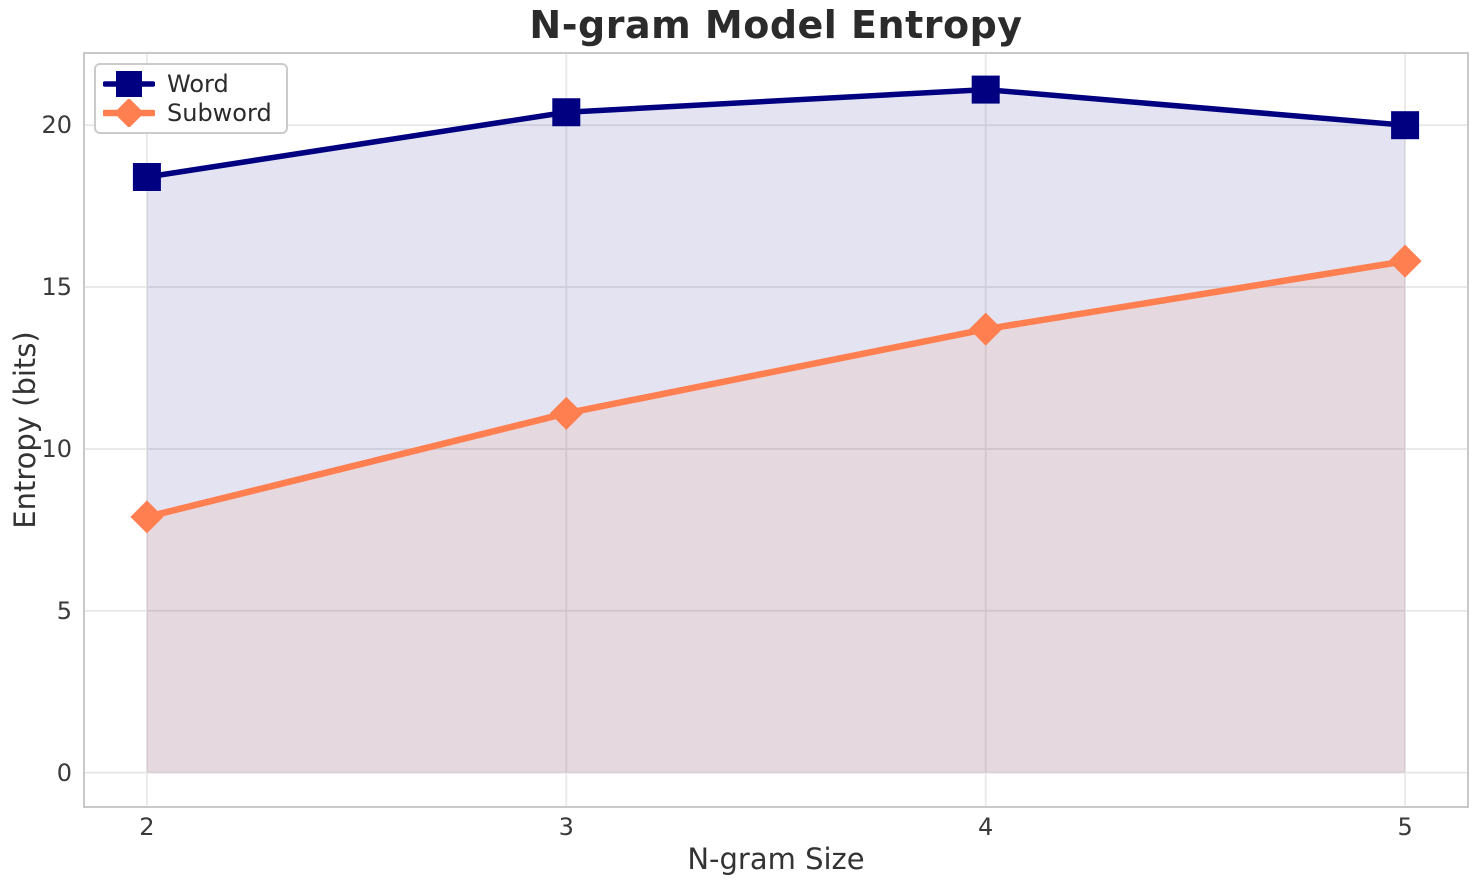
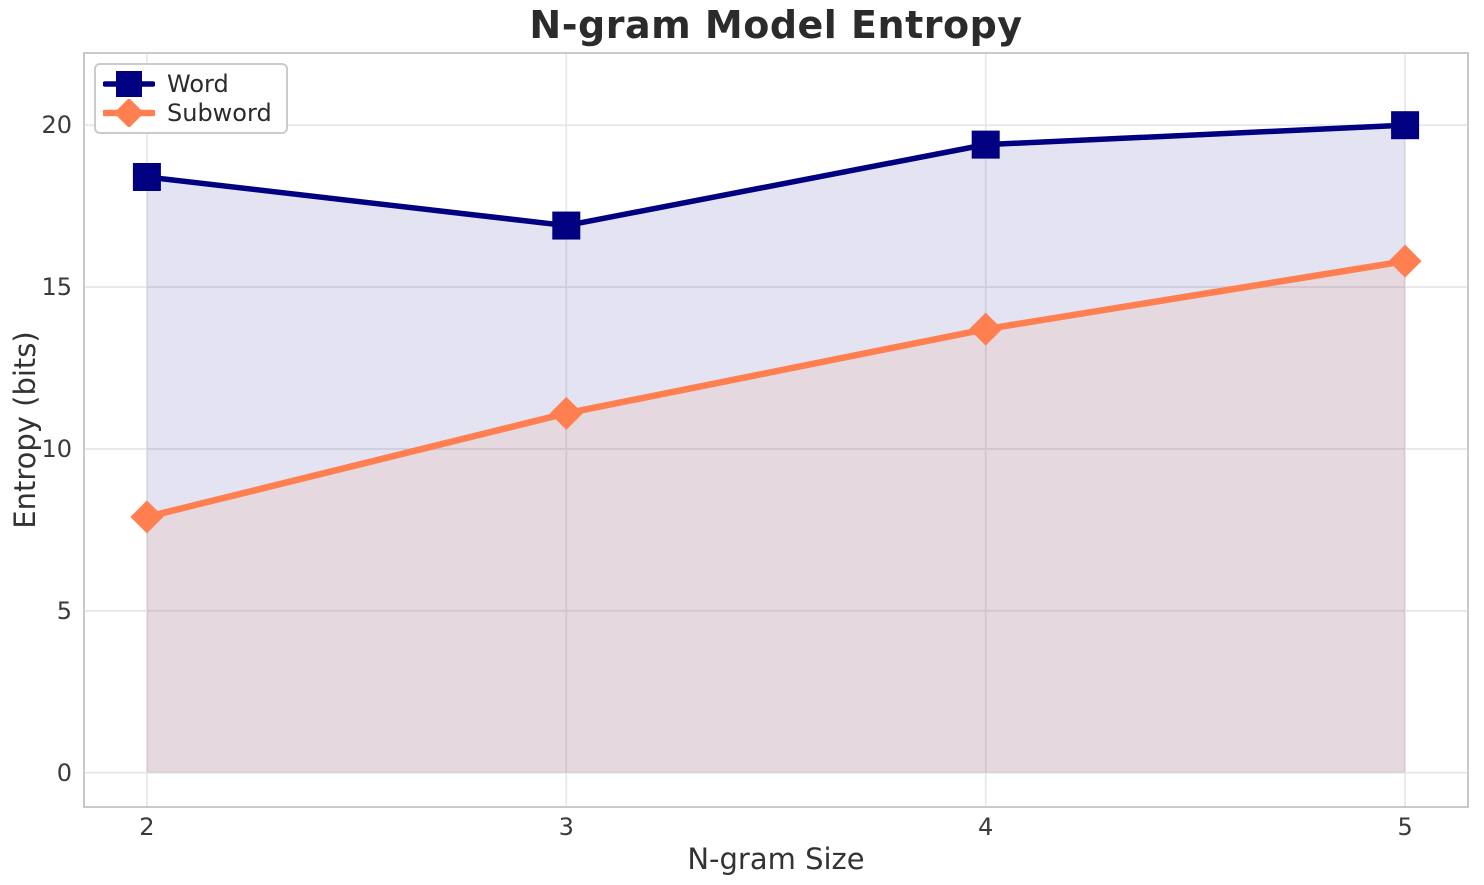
Word/3: 20.4 -> 16.9
Word/4: 21.1 -> 19.4
